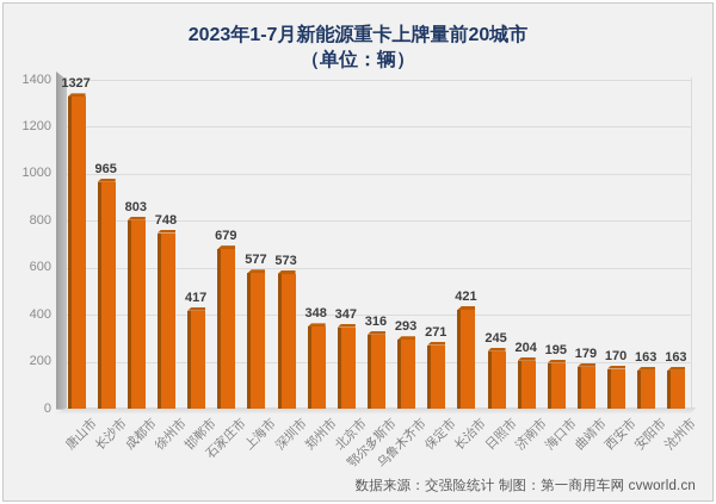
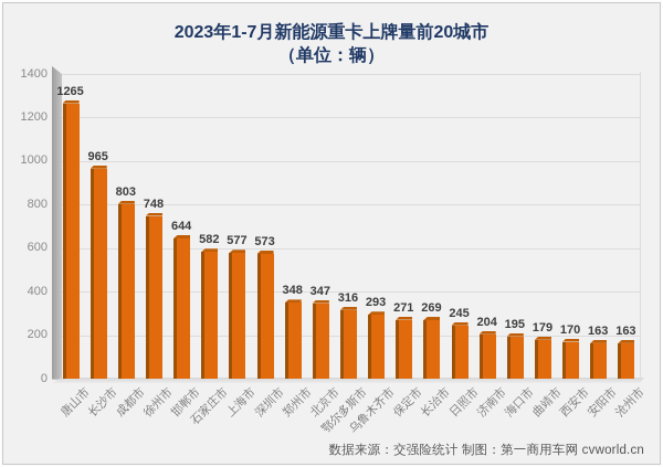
唐山市: 1327 -> 1265
邯郸市: 417 -> 644
石家庄市: 679 -> 582
长治市: 421 -> 269
